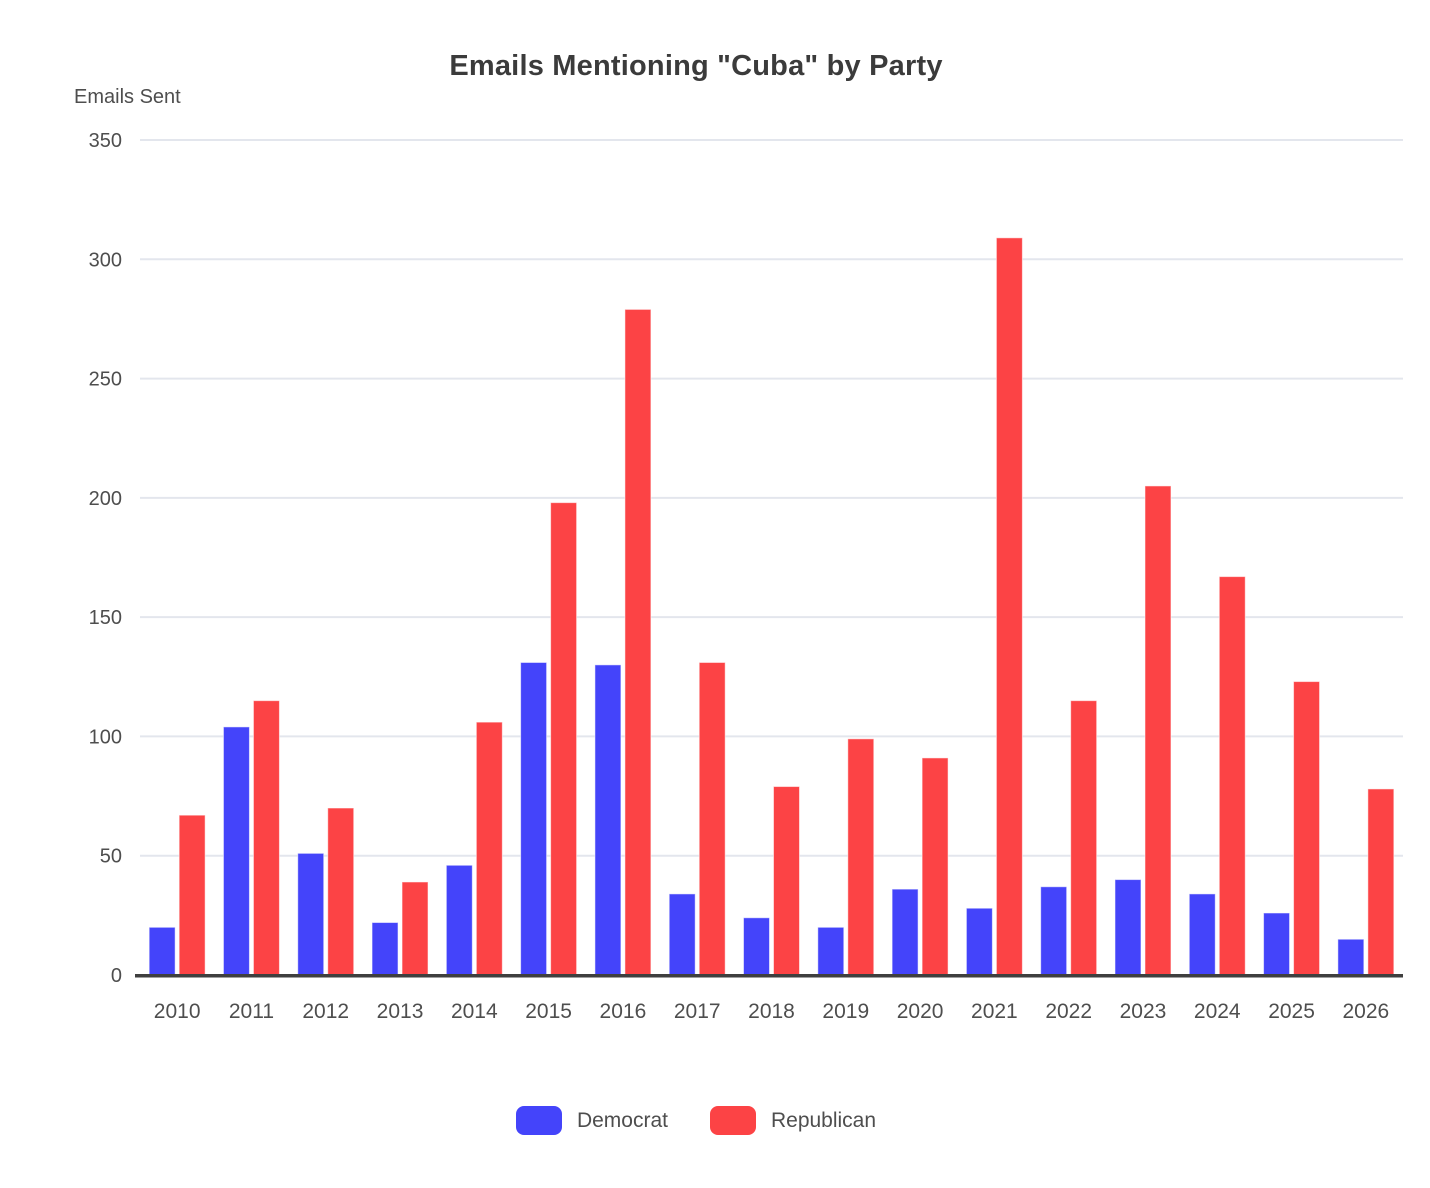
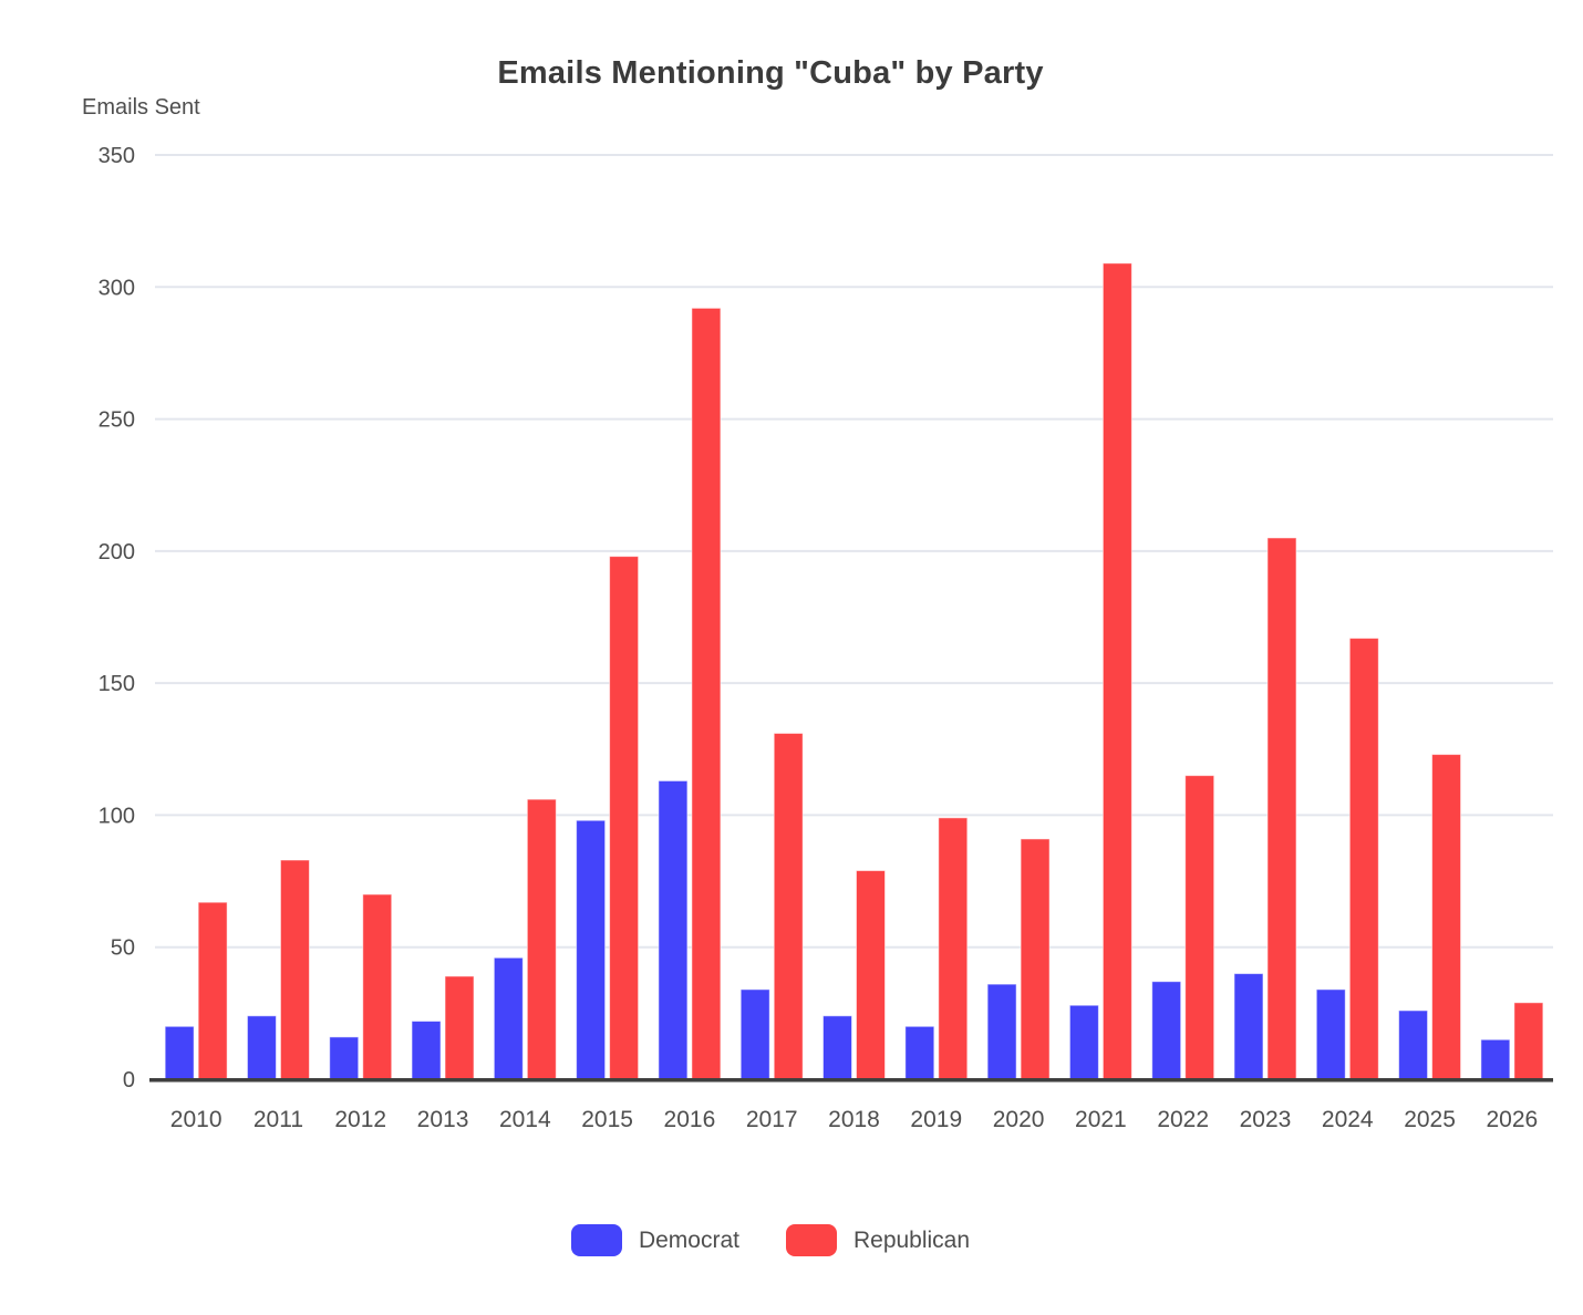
Democrat/2011: 104 -> 24
Republican/2011: 115 -> 83
Democrat/2012: 51 -> 16
Democrat/2015: 131 -> 98
Democrat/2016: 130 -> 113
Republican/2016: 279 -> 292
Republican/2026: 78 -> 29
